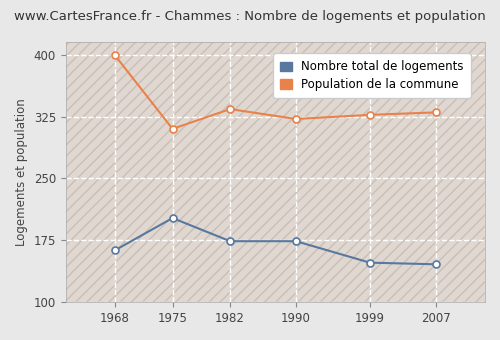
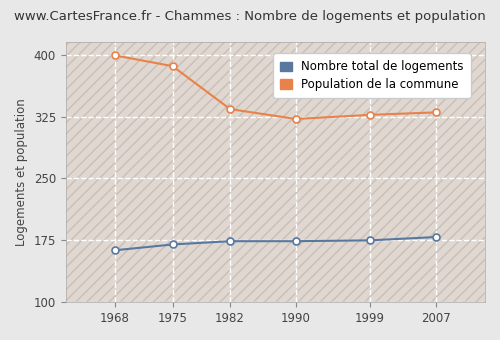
Nombre total de logements/1975: 202 -> 170
Population de la commune/1975: 310 -> 386
Nombre total de logements/1999: 148 -> 175
Nombre total de logements/2007: 146 -> 179
